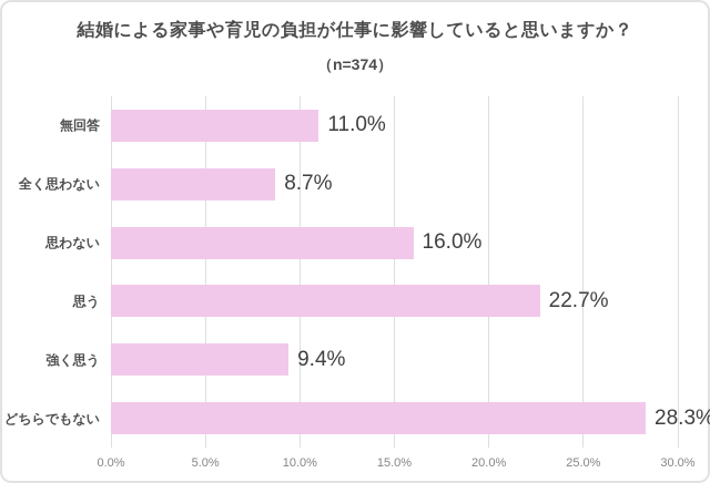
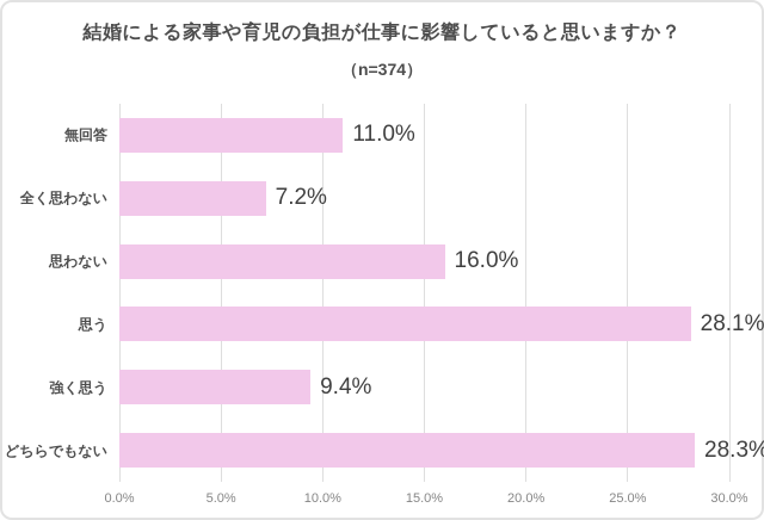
全く思わない: 8.7% -> 7.2%
思う: 22.7% -> 28.1%
